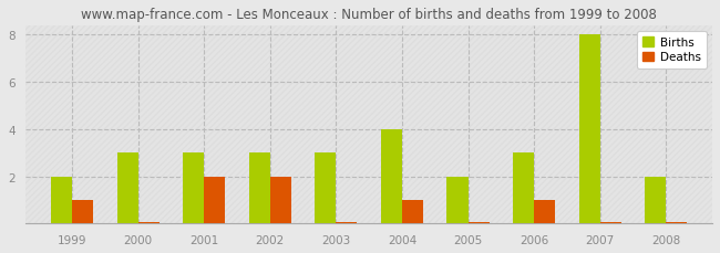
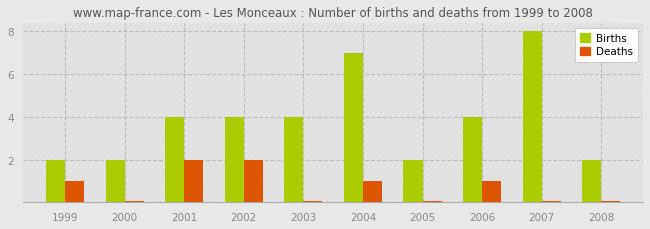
Births/2000: 3 -> 2
Births/2001: 3 -> 4
Births/2002: 3 -> 4
Births/2003: 3 -> 4
Births/2004: 4 -> 7
Births/2006: 3 -> 4
